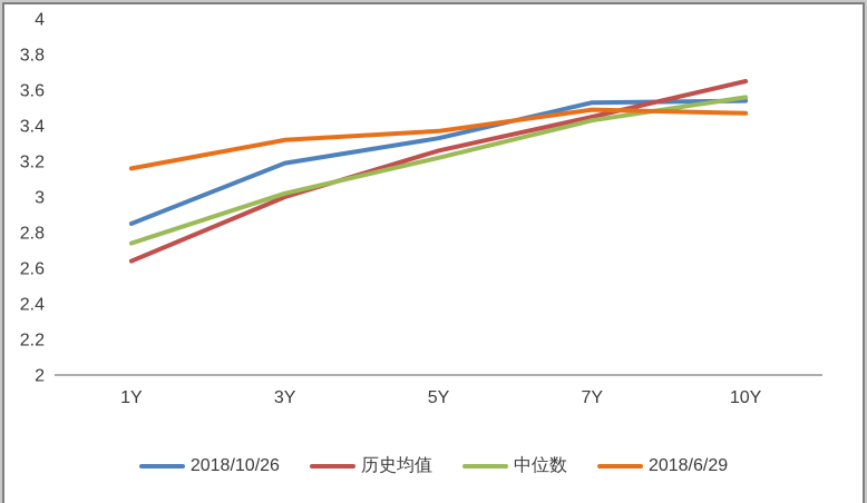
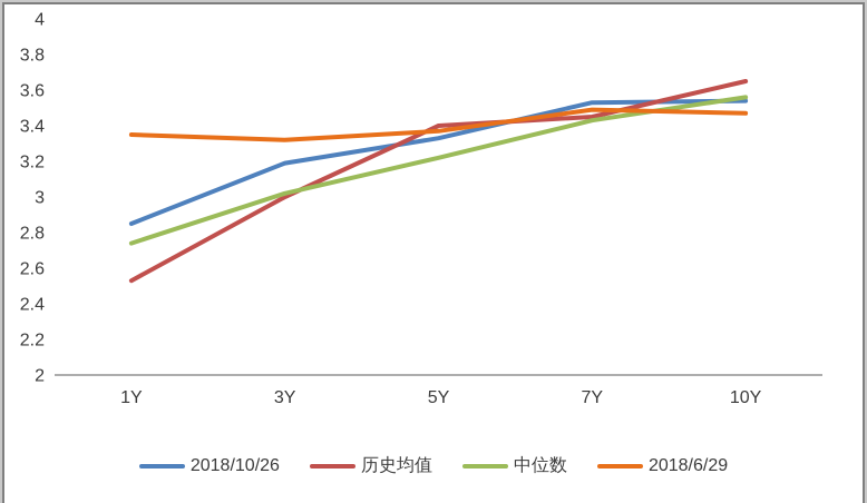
历史均值/1Y: 2.64 -> 2.53
2018/6/29/1Y: 3.16 -> 3.35
历史均值/5Y: 3.26 -> 3.40
